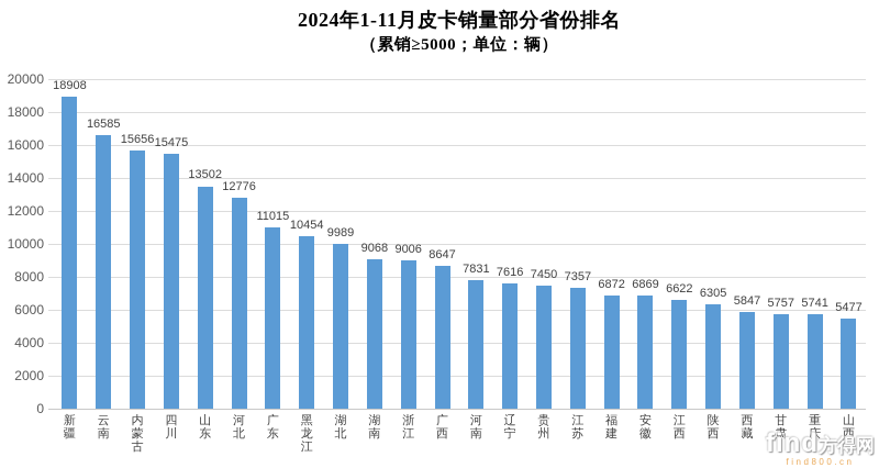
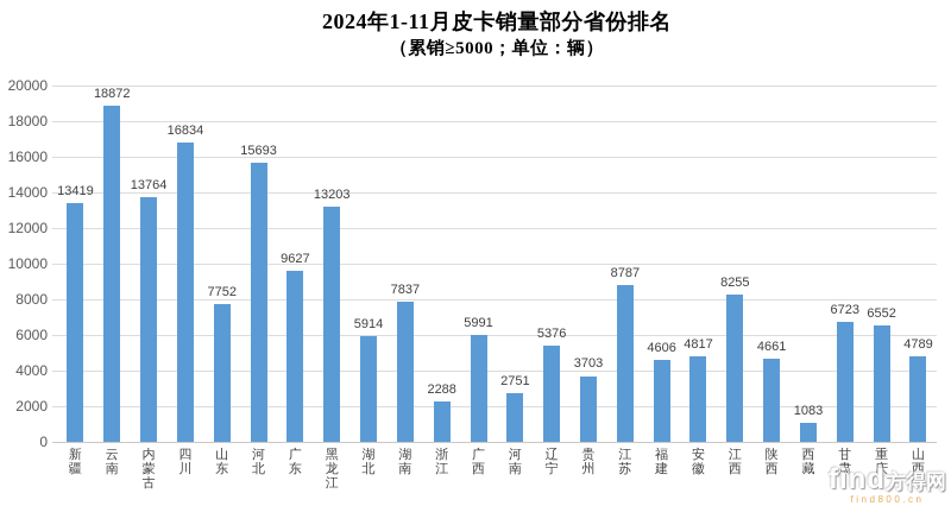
新疆: 18908 -> 13419
云南: 16585 -> 18872
内蒙古: 15656 -> 13764
四川: 15475 -> 16834
山东: 13502 -> 7752
河北: 12776 -> 15693
广东: 11015 -> 9627
黑龙江: 10454 -> 13203
湖北: 9989 -> 5914
湖南: 9068 -> 7837
浙江: 9006 -> 2288
广西: 8647 -> 5991
河南: 7831 -> 2751
辽宁: 7616 -> 5376
贵州: 7450 -> 3703
江苏: 7357 -> 8787
福建: 6872 -> 4606
安徽: 6869 -> 4817
江西: 6622 -> 8255
陕西: 6305 -> 4661
西藏: 5847 -> 1083
甘肃: 5757 -> 6723
重庆: 5741 -> 6552
山西: 5477 -> 4789
